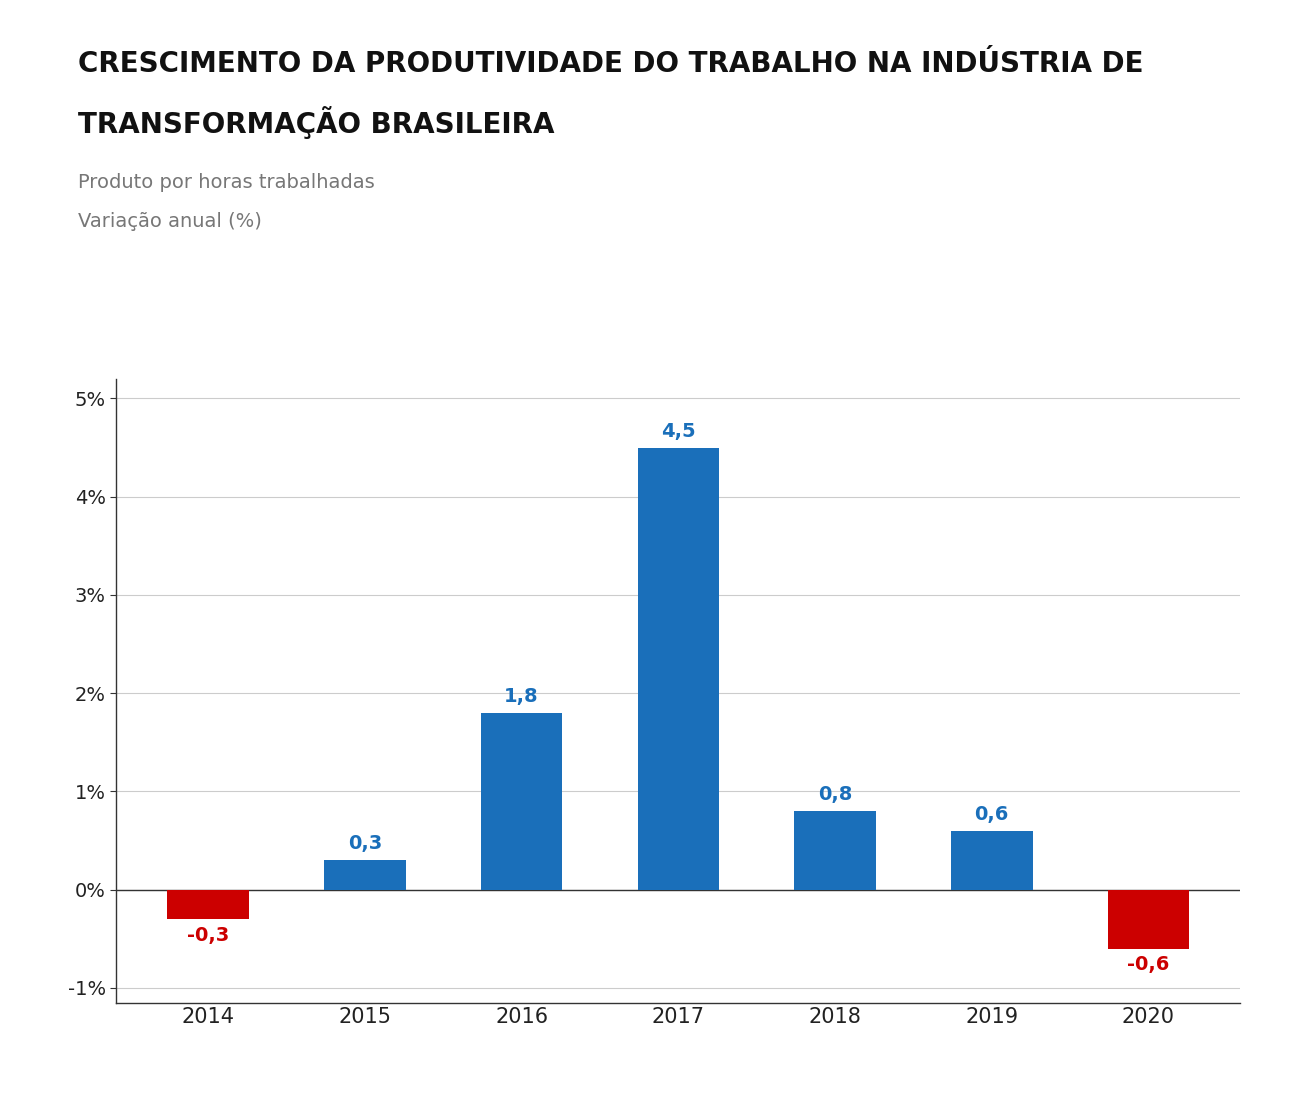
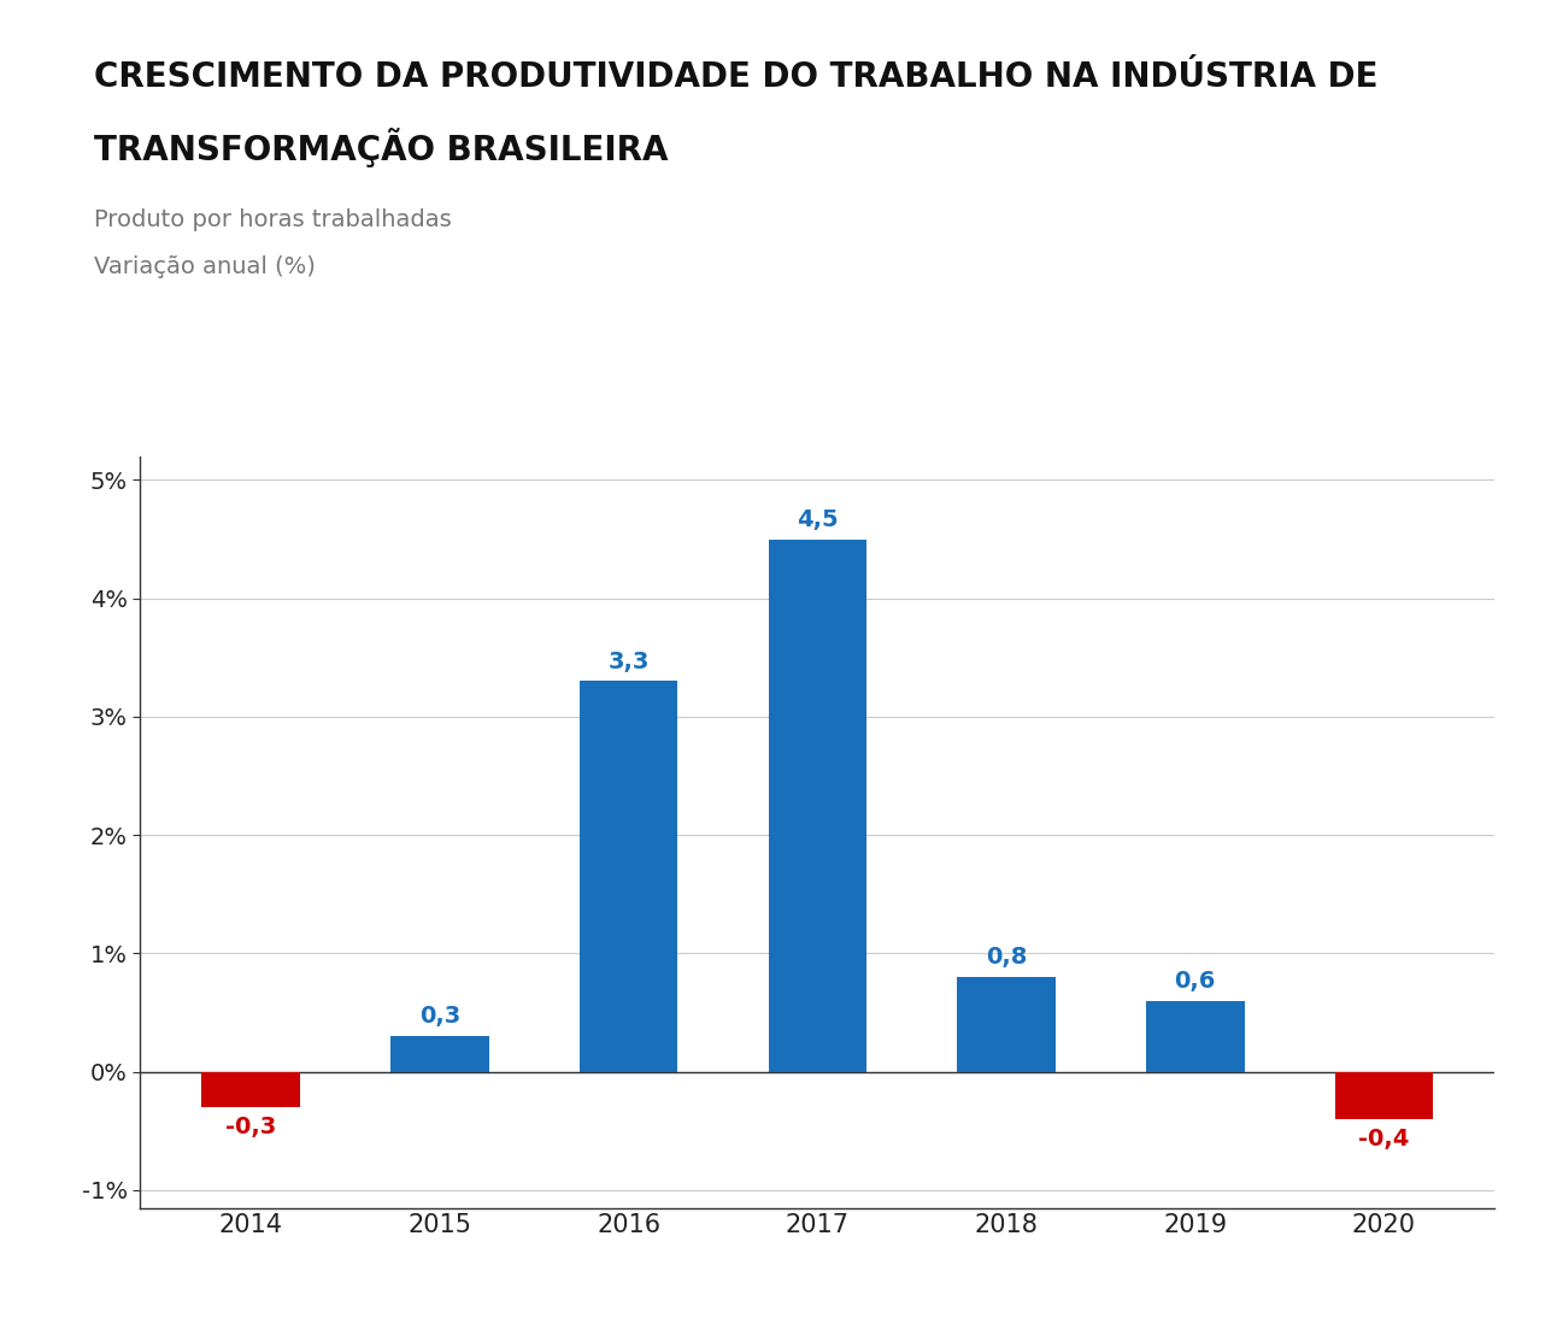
2016: 1,8 -> 3,3
2020: -0,6 -> -0,4
